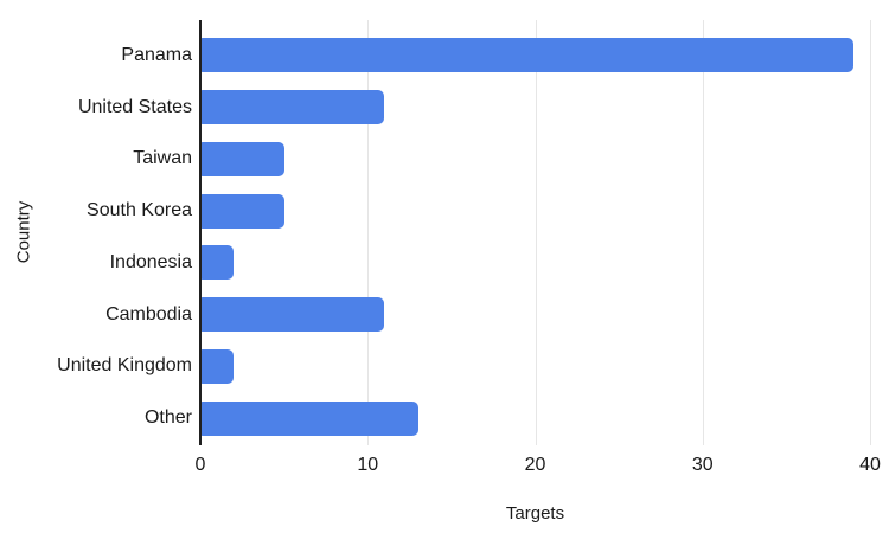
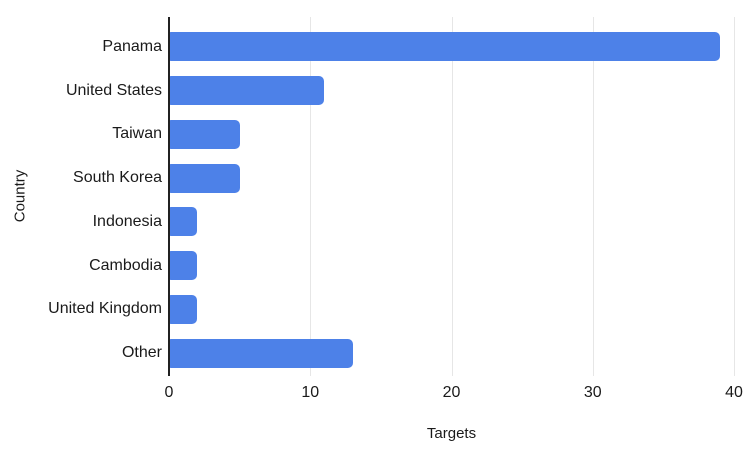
Cambodia: 11 -> 2
